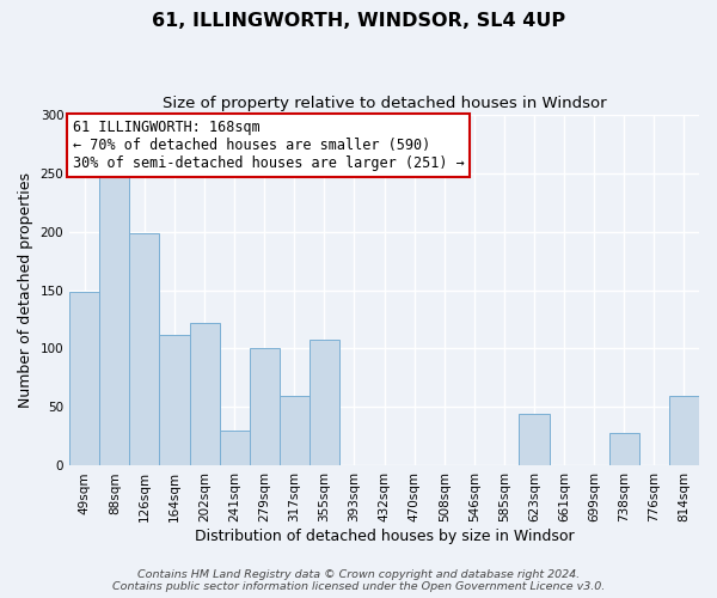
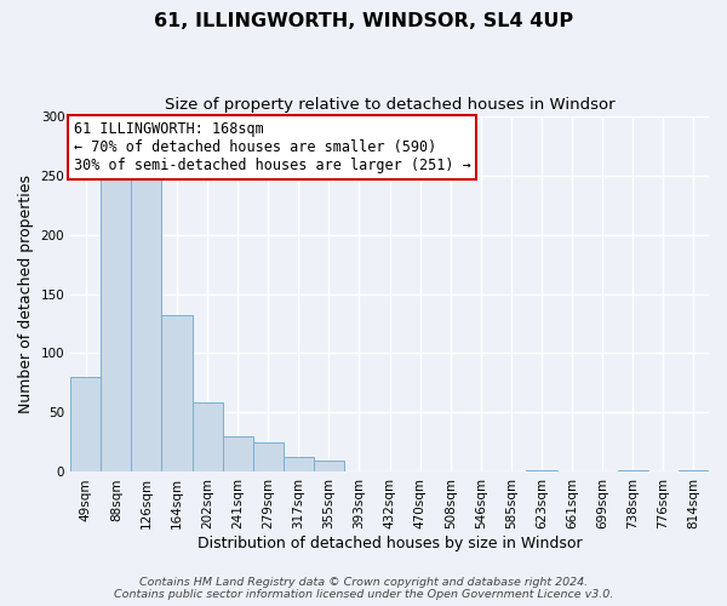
49sqm: 148 -> 80
126sqm: 198 -> 246
164sqm: 112 -> 132
202sqm: 122 -> 59
279sqm: 100 -> 25
317sqm: 60 -> 13
355sqm: 108 -> 10
623sqm: 44 -> 1
738sqm: 28 -> 1
814sqm: 60 -> 1
